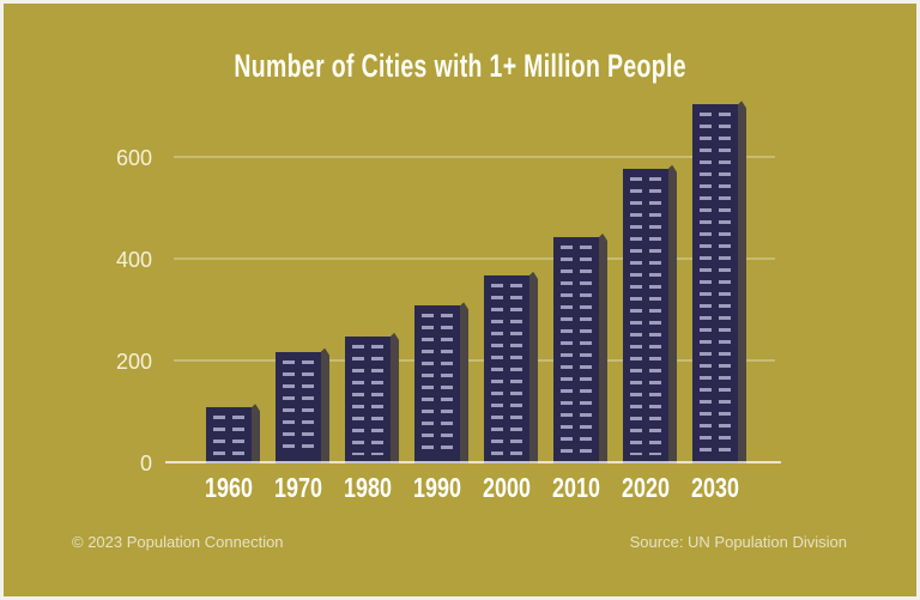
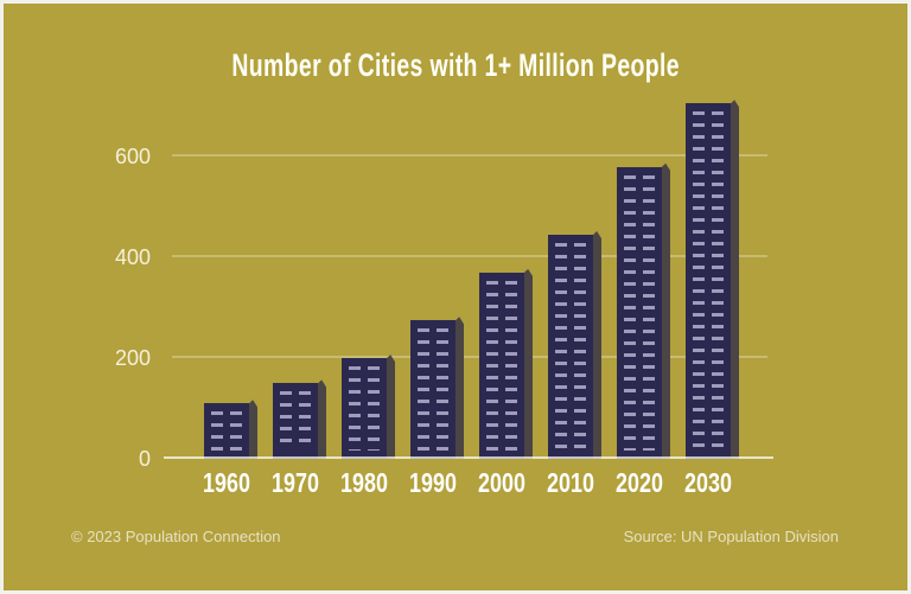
1970: 220 -> 150
1980: 250 -> 200
1990: 310 -> 280
